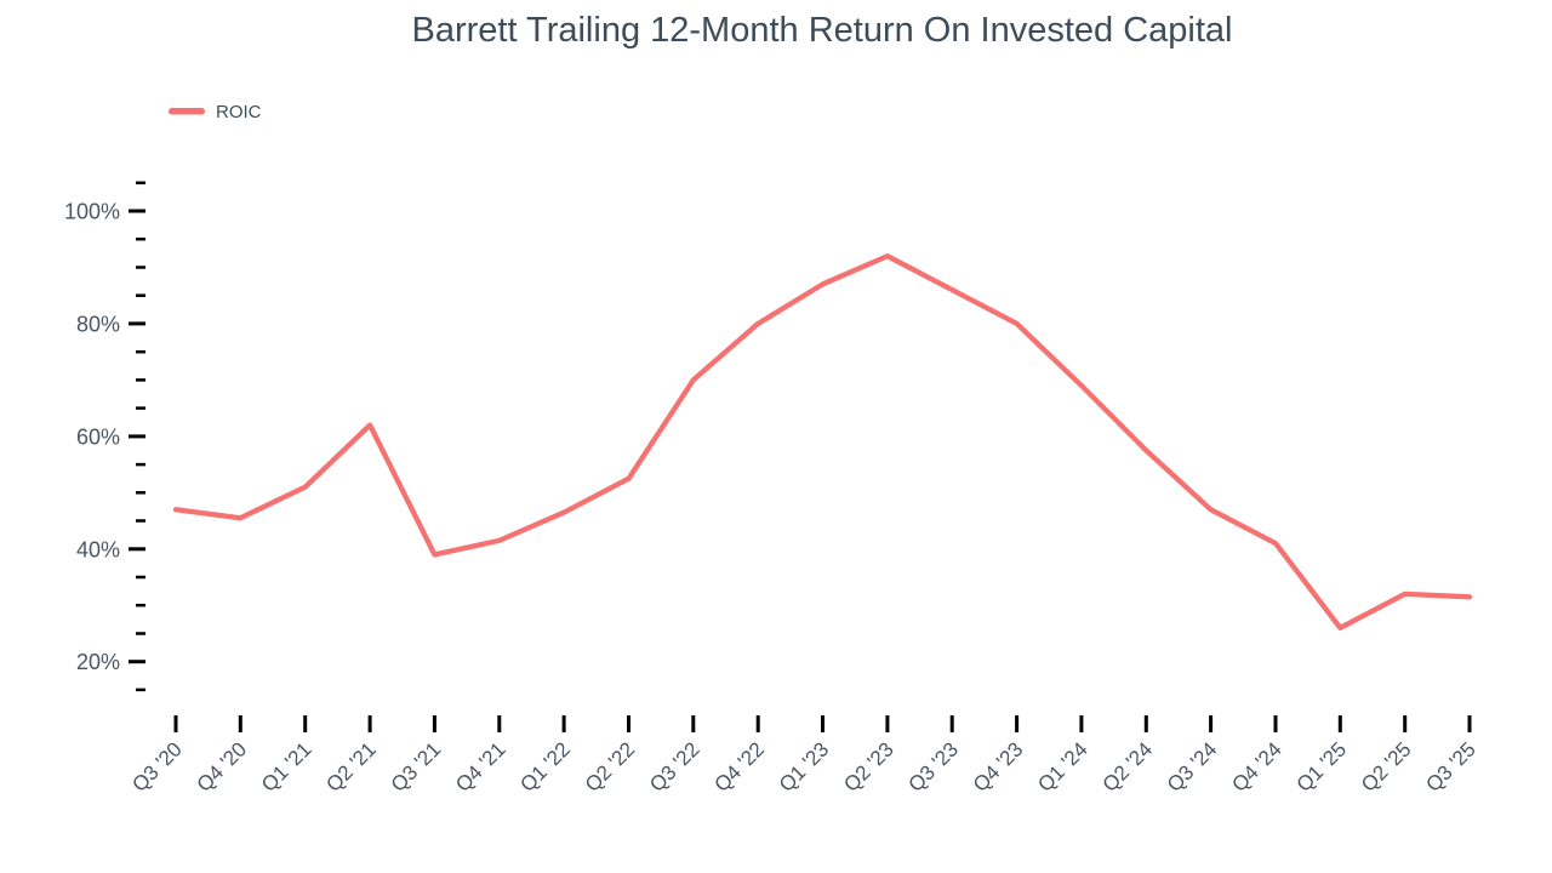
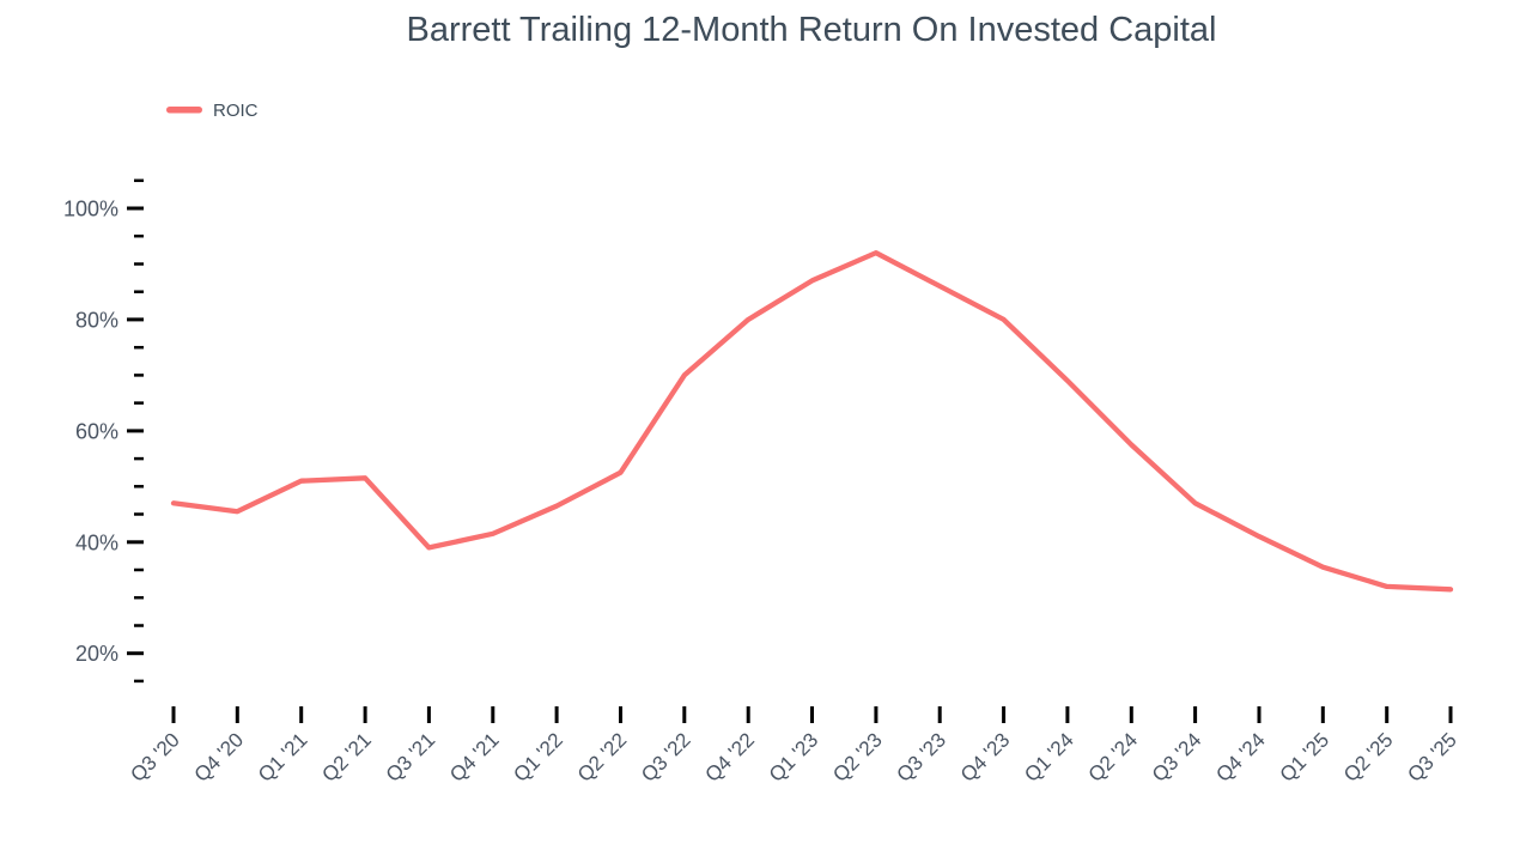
Q2 '21: 62% -> 52%
Q1 '25: 26% -> 36%
